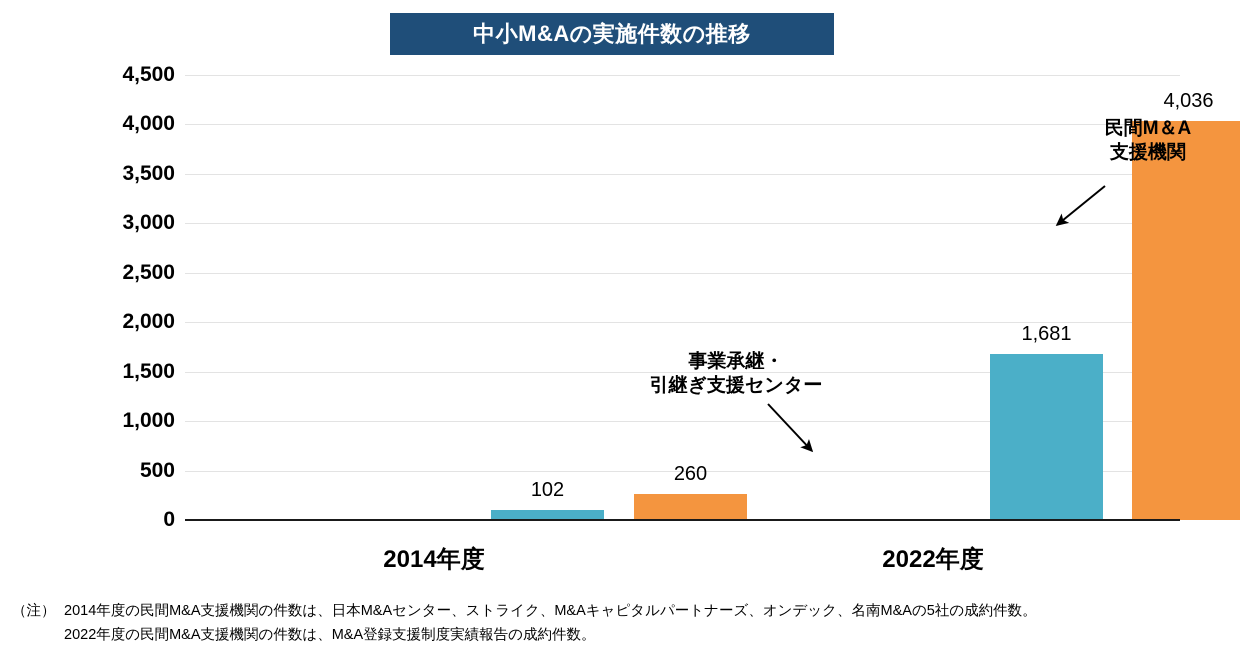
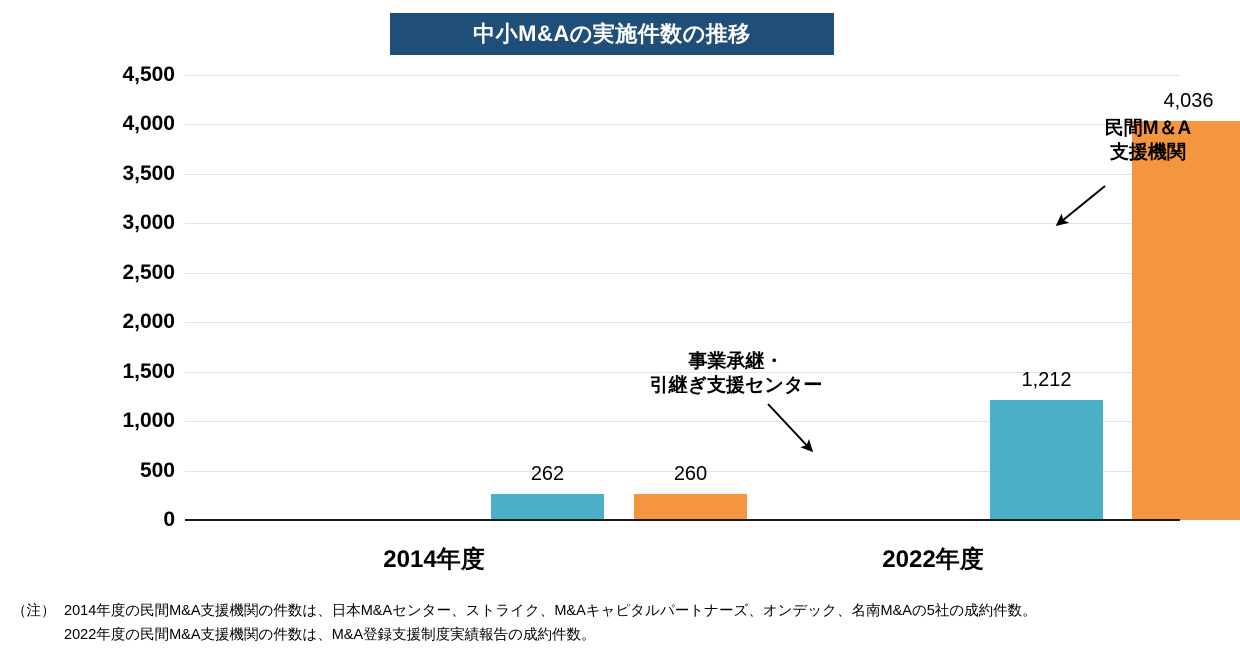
事業承継・引継ぎ支援センター/2014年度: 102 -> 262
事業承継・引継ぎ支援センター/2022年度: 1,681 -> 1,212
